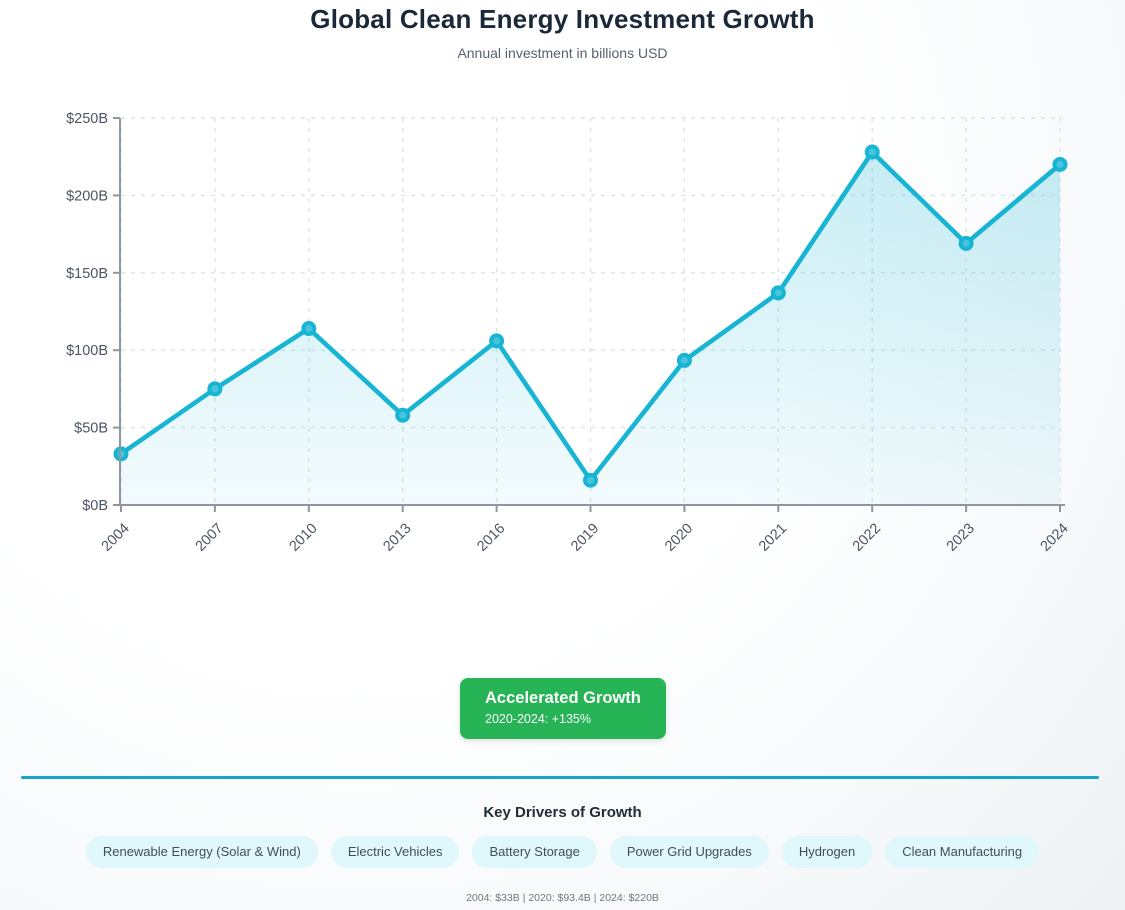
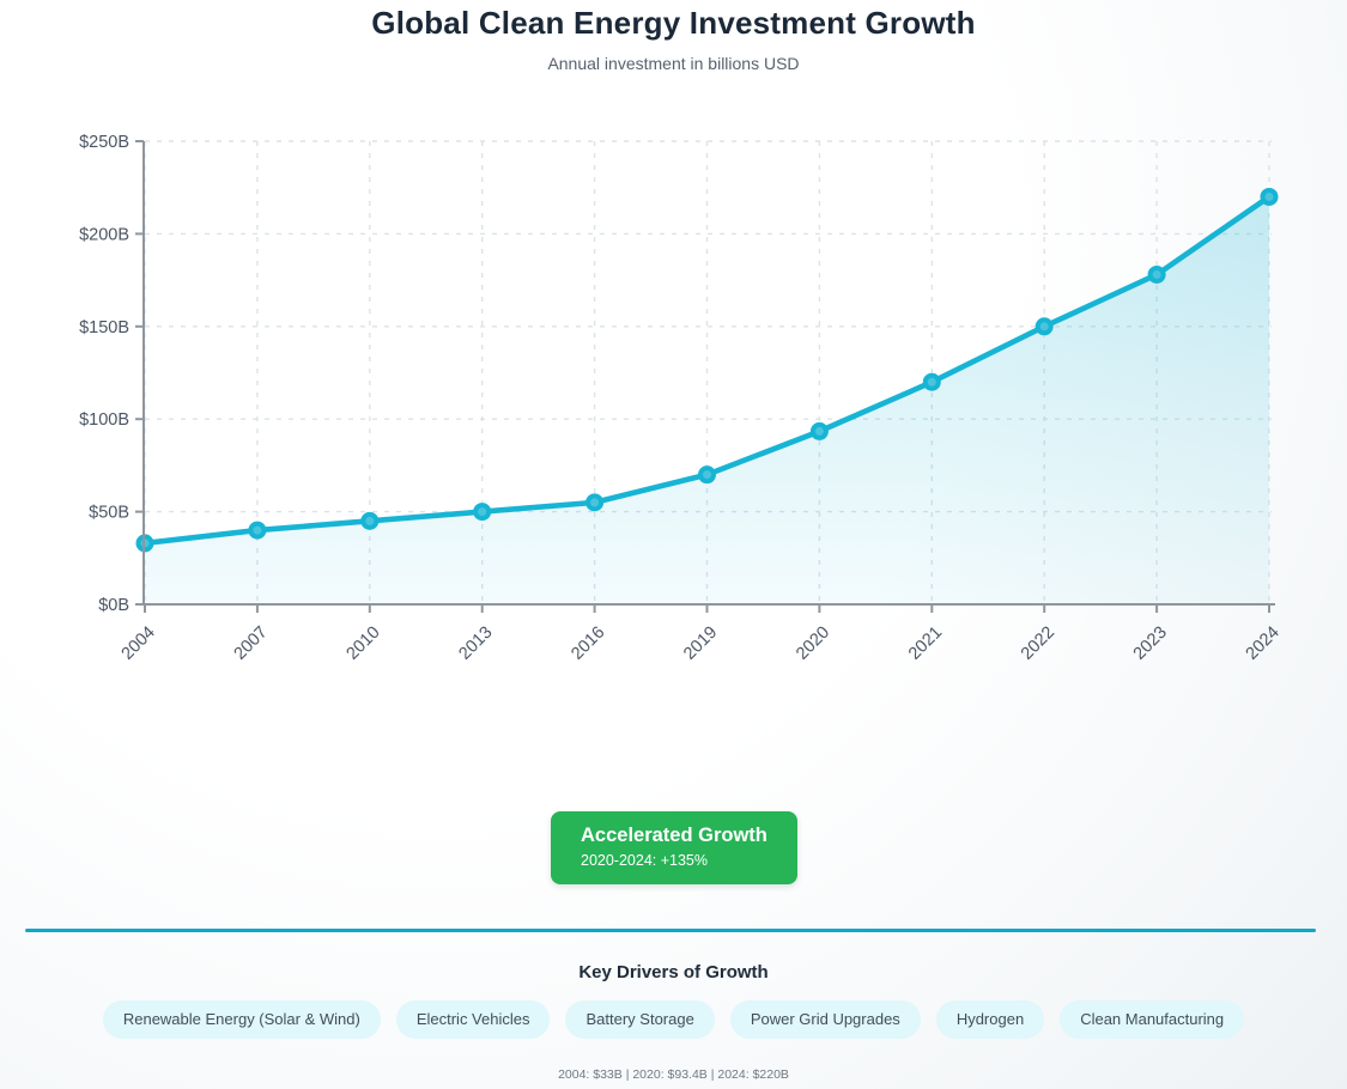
2007: $75B -> $40B
2010: $114B -> $45B
2013: $58B -> $50B
2016: $106B -> $55B
2019: $16B -> $70B
2021: $137B -> $120B
2022: $228B -> $150B
2023: $169B -> $178B
